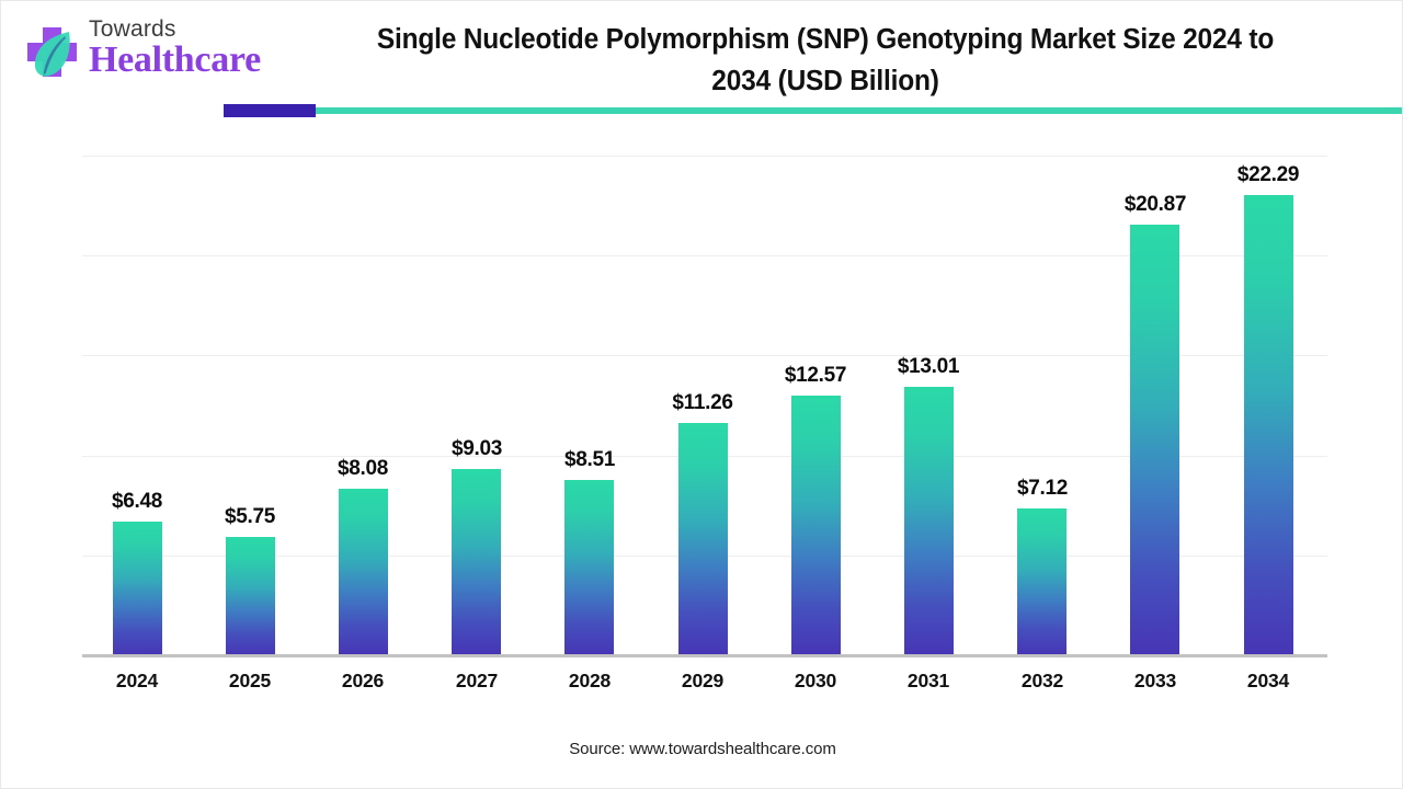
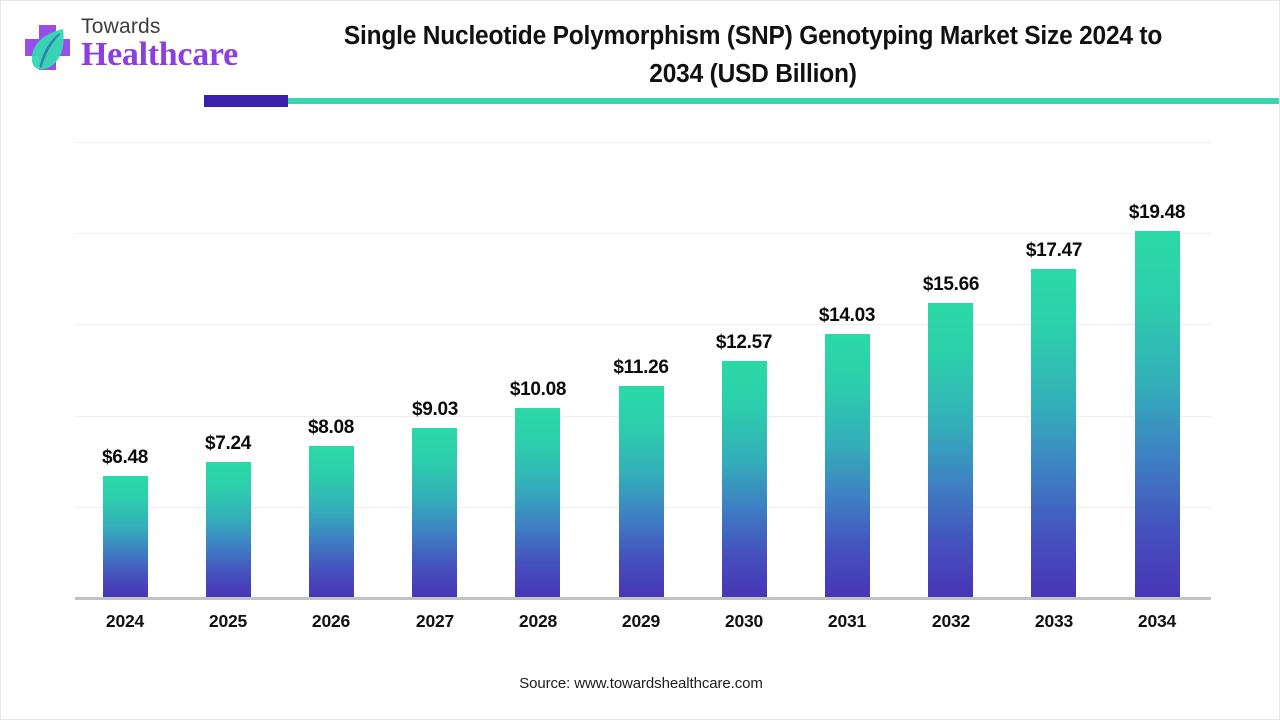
2025: $5.75 -> $7.24
2028: $8.51 -> $10.08
2031: $13.01 -> $14.03
2032: $7.12 -> $15.66
2033: $20.87 -> $17.47
2034: $22.29 -> $19.48
